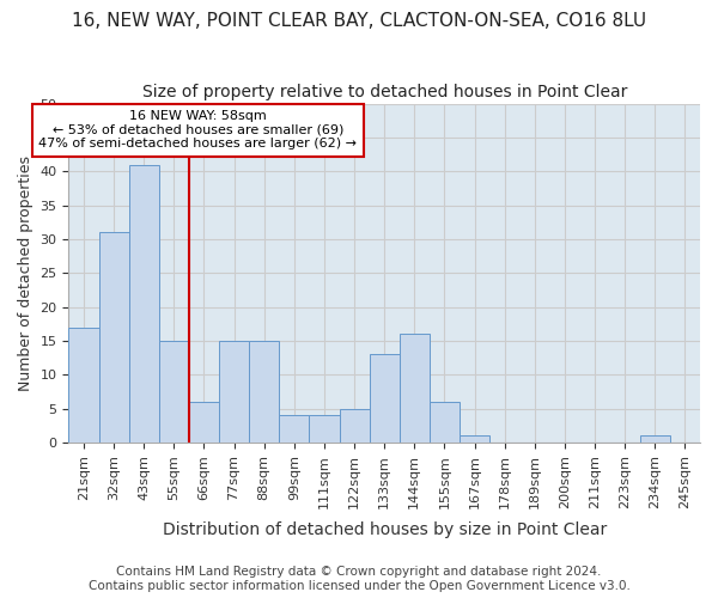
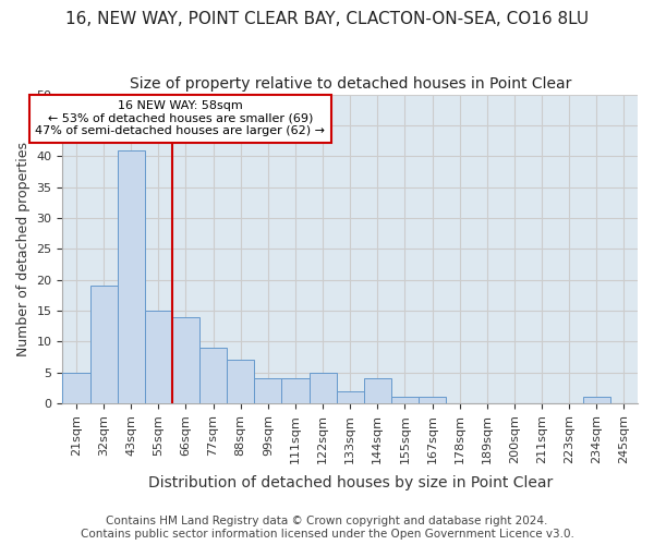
21sqm: 17 -> 5
32sqm: 31 -> 19
66sqm: 6 -> 14
77sqm: 15 -> 9
88sqm: 15 -> 7
133sqm: 13 -> 2
144sqm: 16 -> 4
155sqm: 6 -> 1
